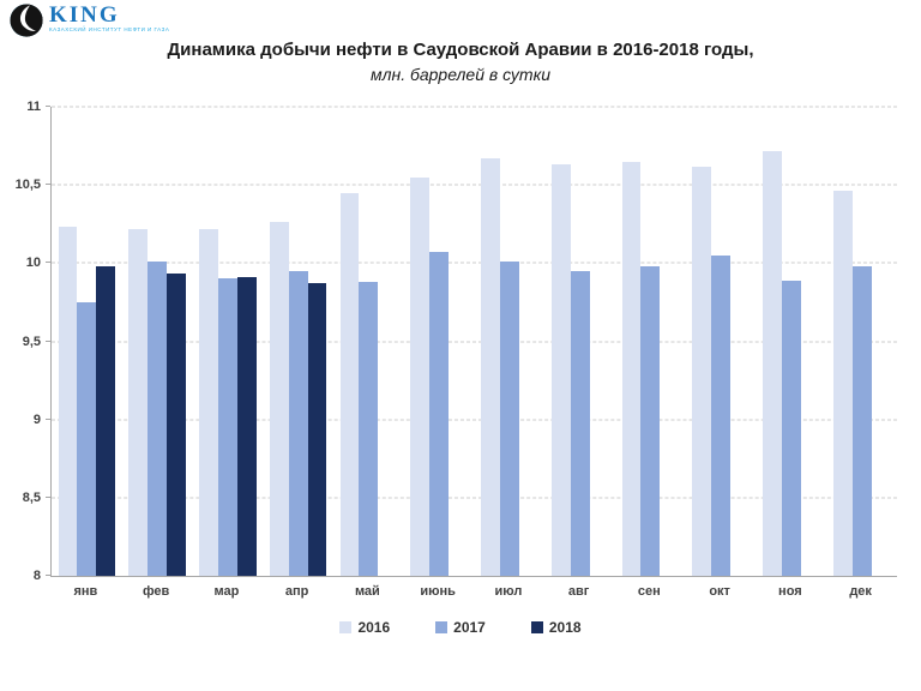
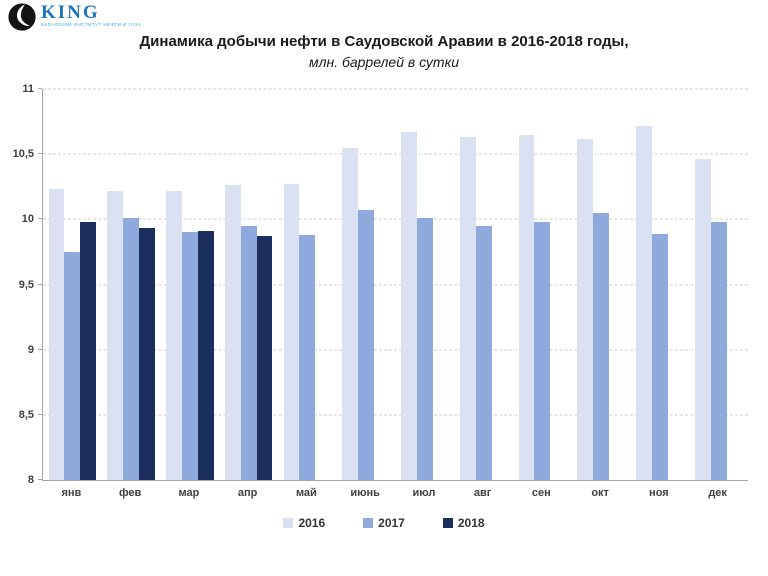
2016/май: 10.45 -> 10.27
